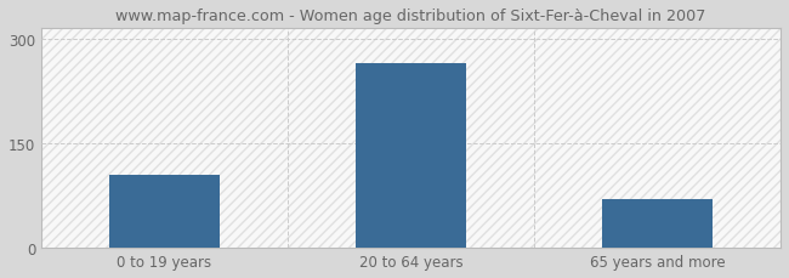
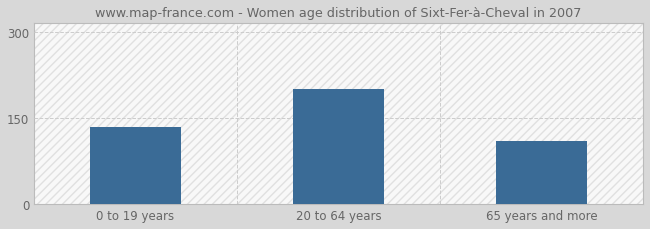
0 to 19 years: 105 -> 134
20 to 64 years: 265 -> 200
65 years and more: 70 -> 110
